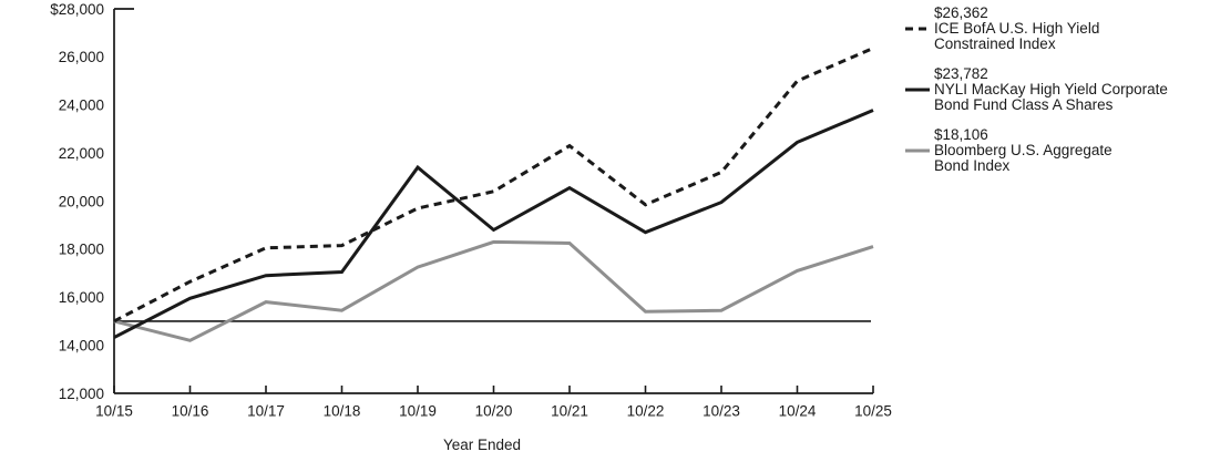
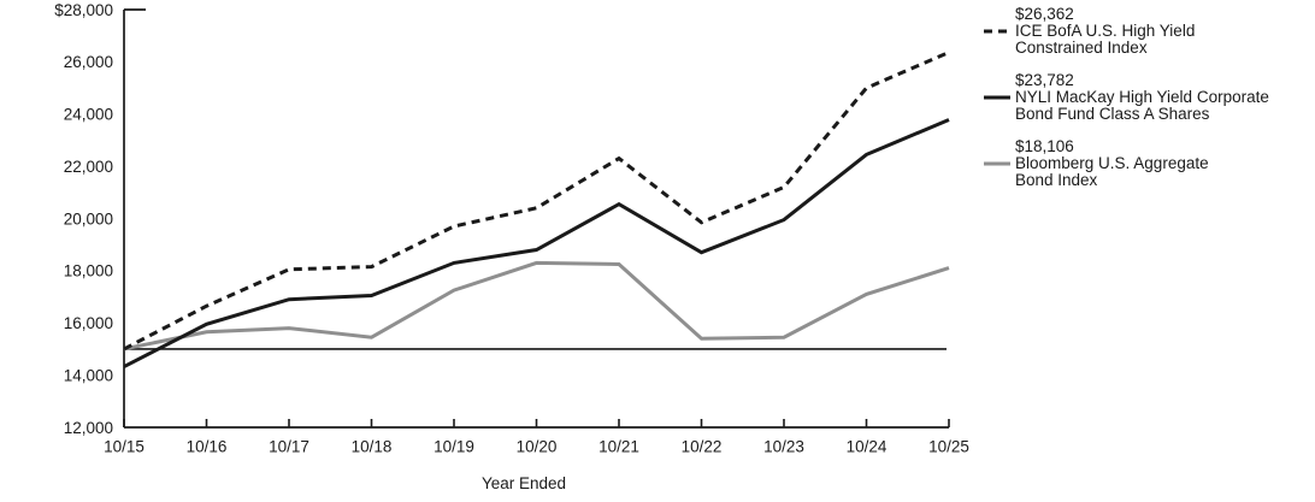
Bloomberg U.S. Aggregate Bond Index/10/16: $14200 -> $15600
NYLI MacKay High Yield Corporate Bond Fund Class A Shares/10/19: $21400 -> $18300
